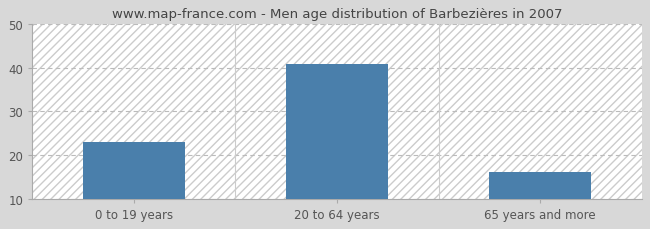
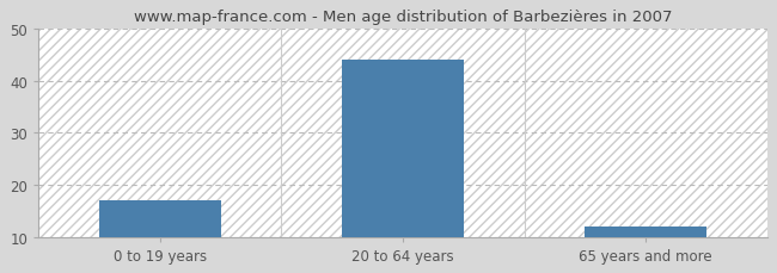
0 to 19 years: 23 -> 17
20 to 64 years: 41 -> 44
65 years and more: 16 -> 12
